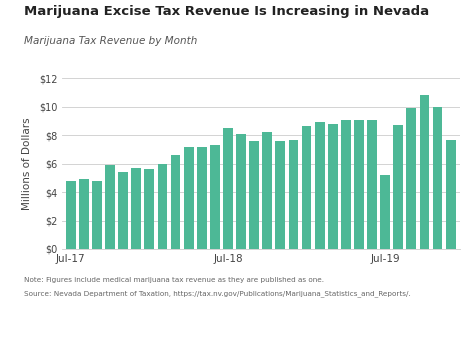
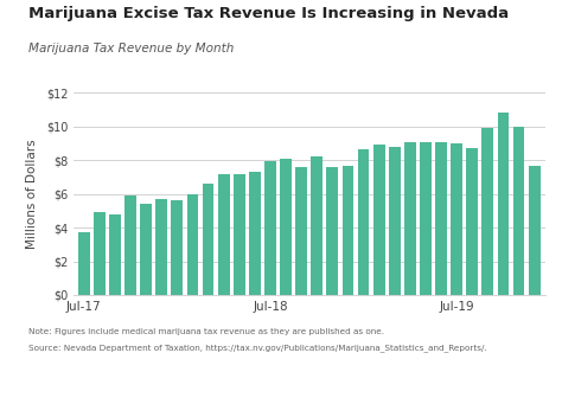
Jul-17: $4.8 -> $3.7
Jul-18: $8.5 -> $8.0
Jul-19: $5.2 -> $9.0
